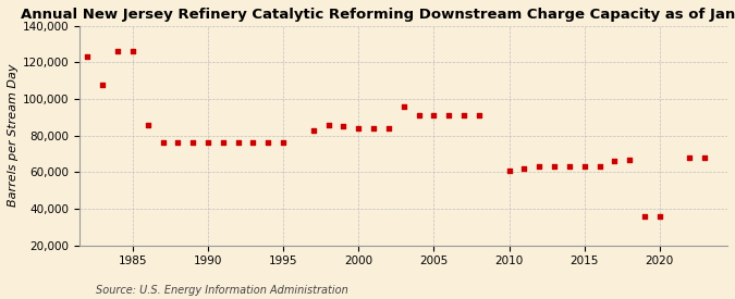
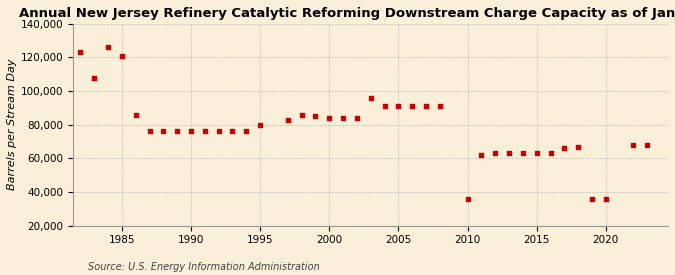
1985: 126,000 -> 121,000
1995: 76,000 -> 80,000
2010: 61,000 -> 36,000
